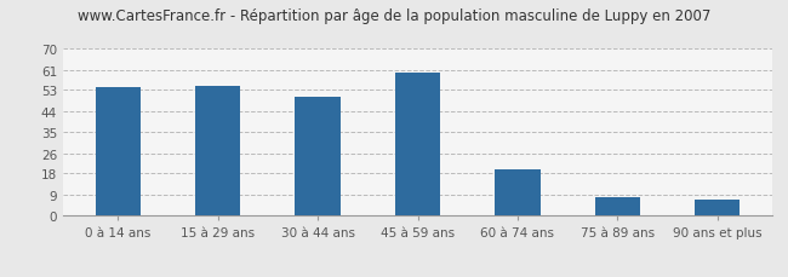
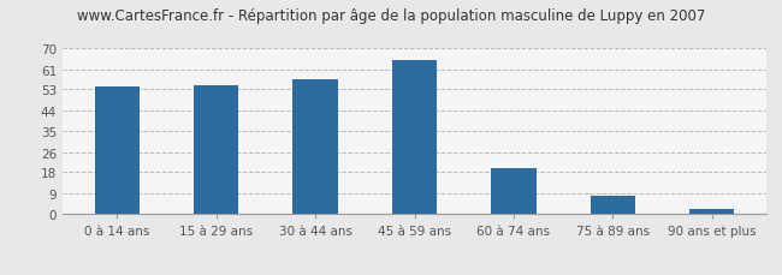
30 à 44 ans: 50 -> 57
45 à 59 ans: 60 -> 65
90 ans et plus: 7 -> 2
